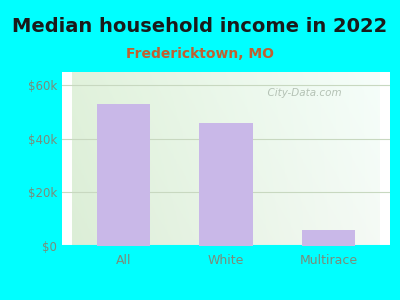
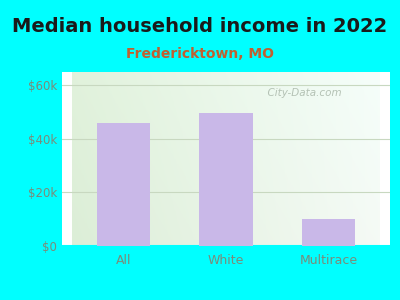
All: $53.0k -> $46.0k
White: $46.0k -> $49.5k
Multirace: $6.0k -> $10.0k
